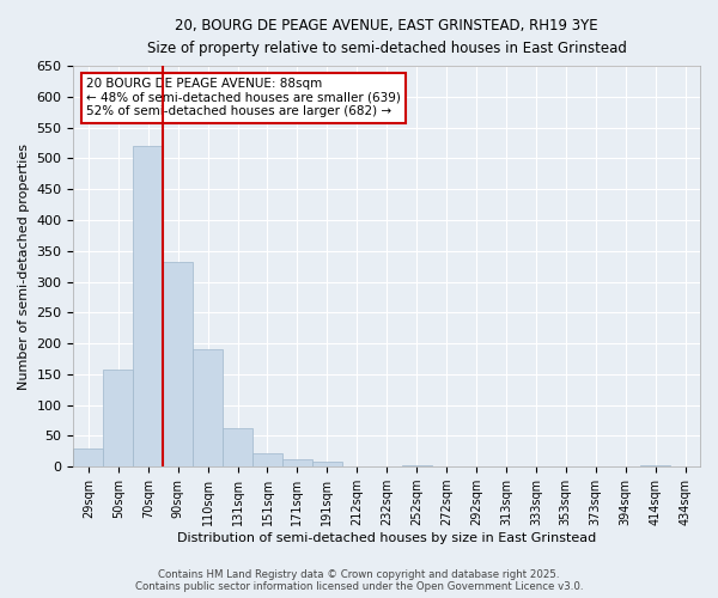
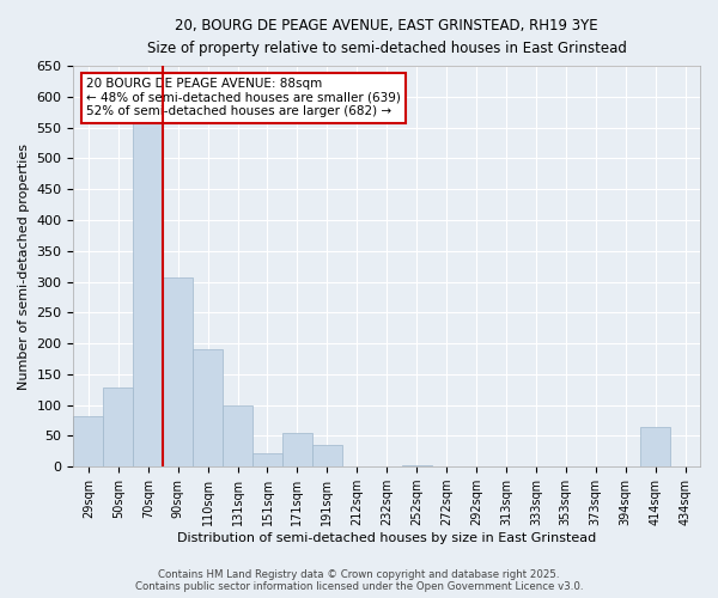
29sqm: 30 -> 82
50sqm: 158 -> 128
70sqm: 520 -> 560
90sqm: 333 -> 306
131sqm: 62 -> 100
171sqm: 13 -> 54
191sqm: 8 -> 36
414sqm: 3 -> 64
